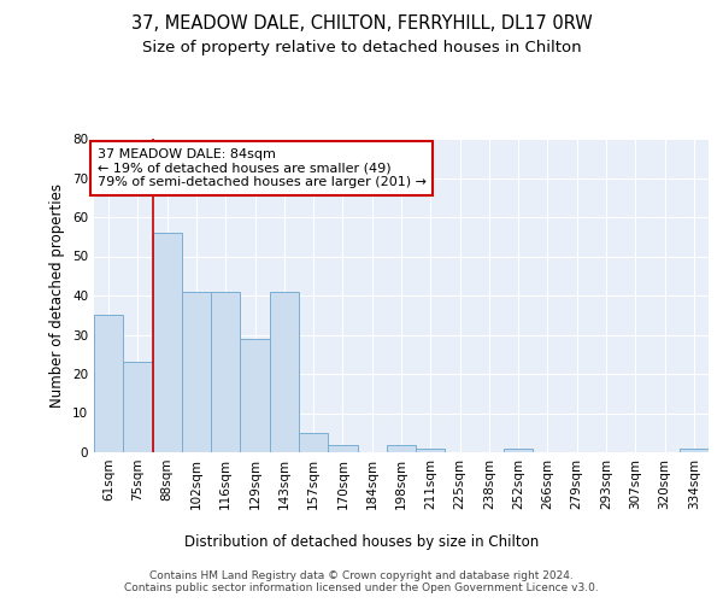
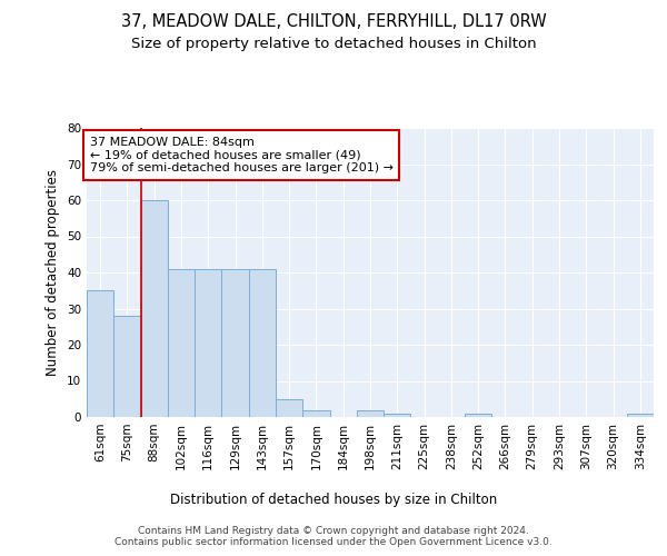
75sqm: 23 -> 28
88sqm: 56 -> 60
129sqm: 29 -> 41
